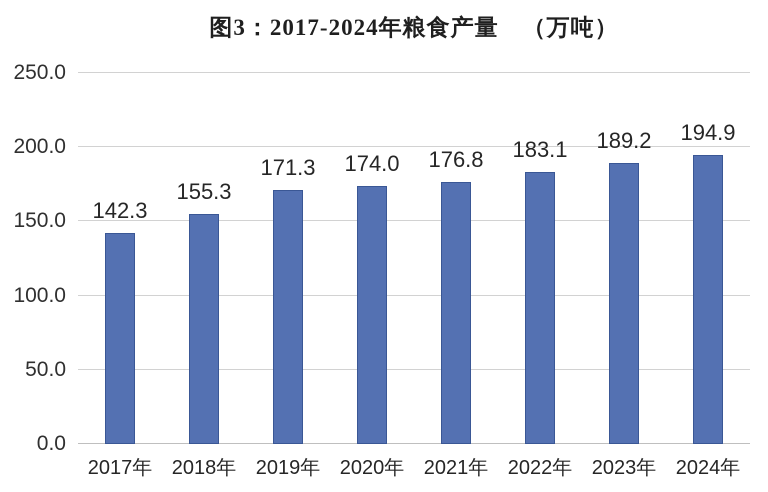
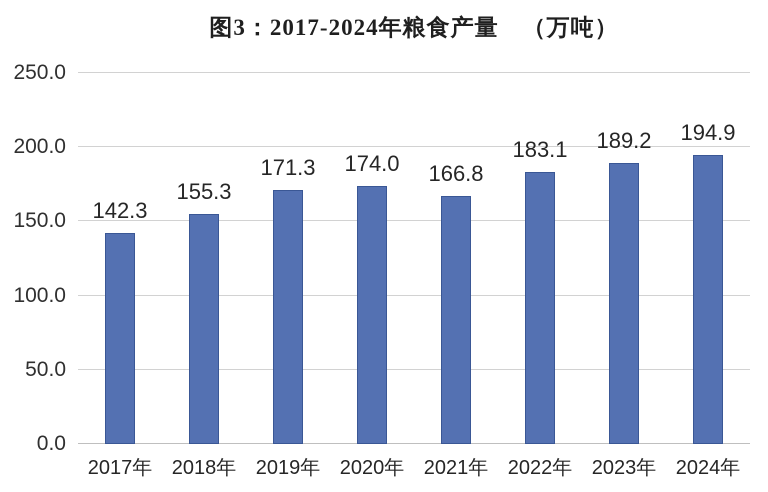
2021年: 176.8 -> 166.8
